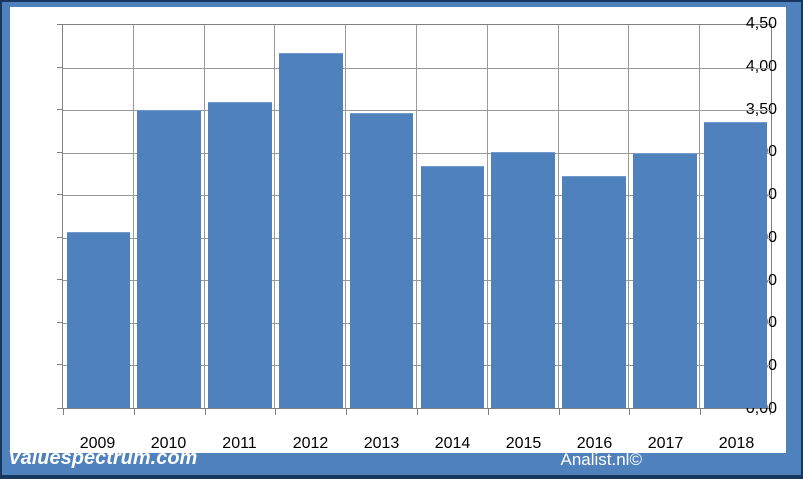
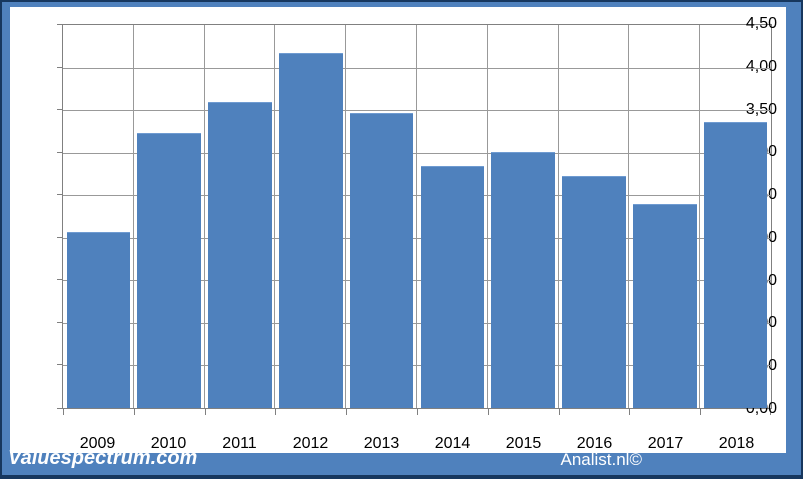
2010: 3,5 -> 3,2
2017: 3,0 -> 2,4
